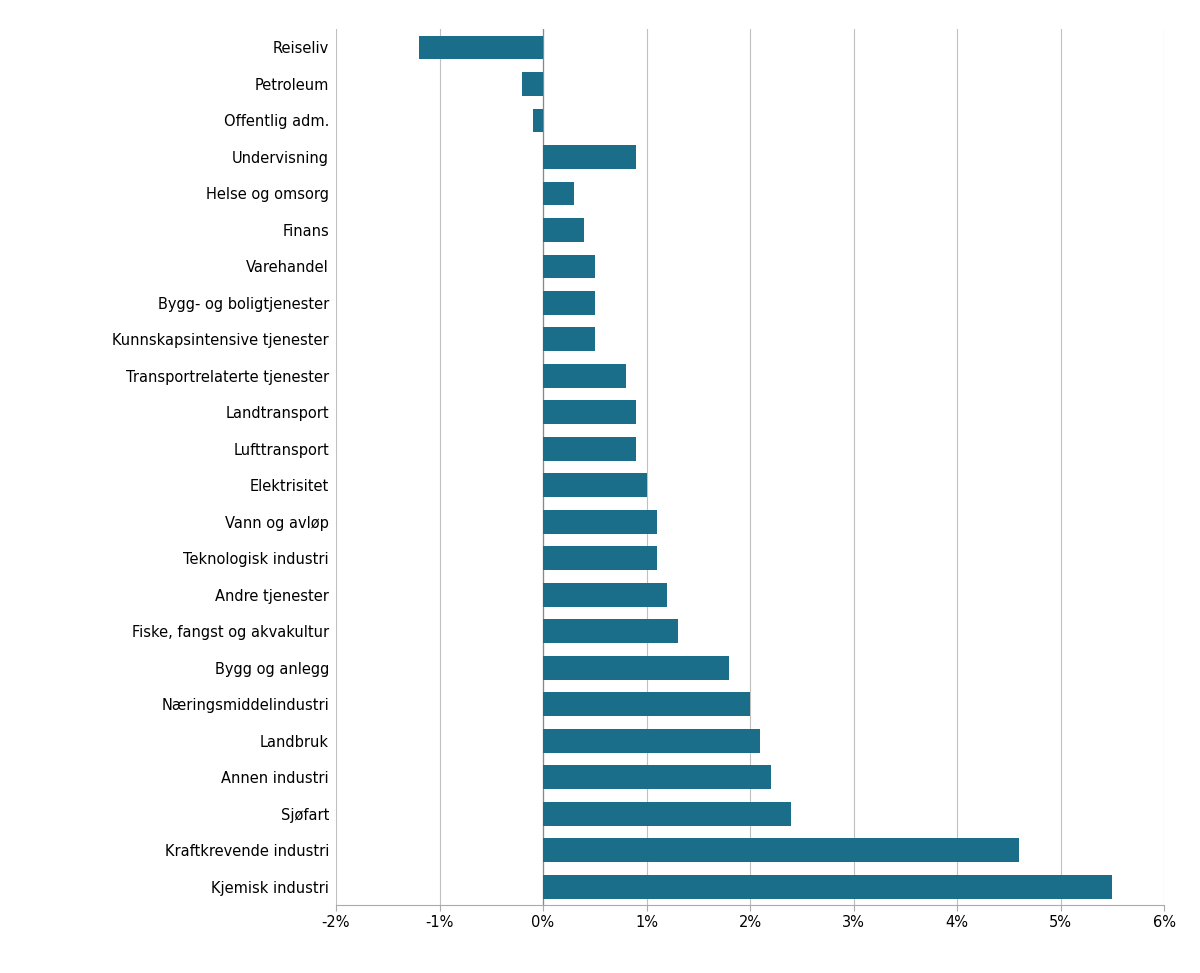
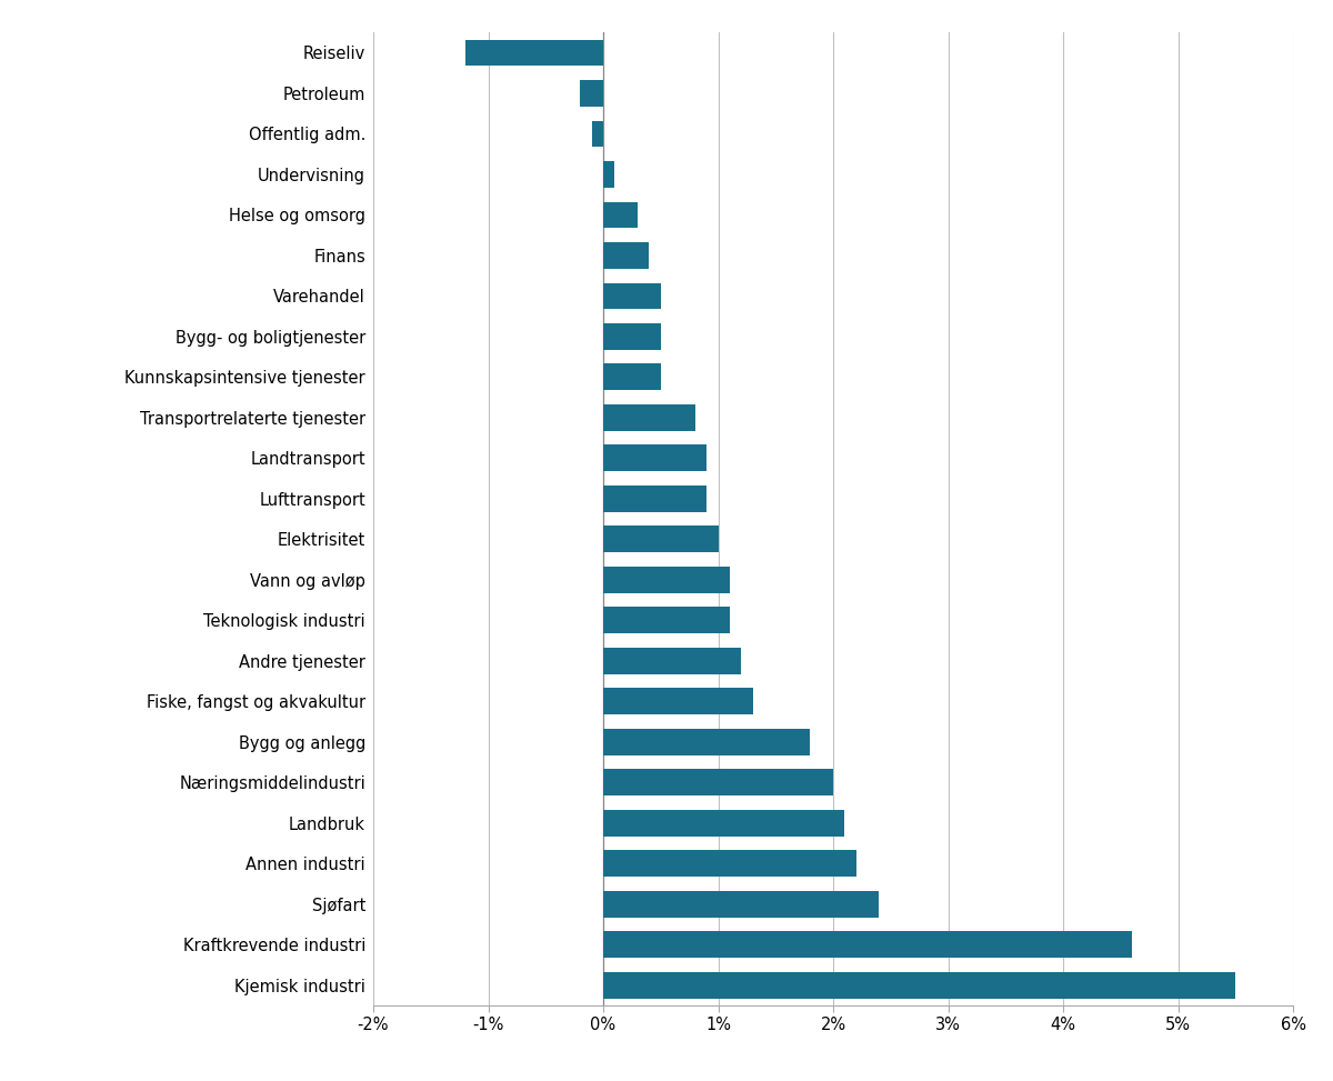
Undervisning: 0.9% -> 0.1%
